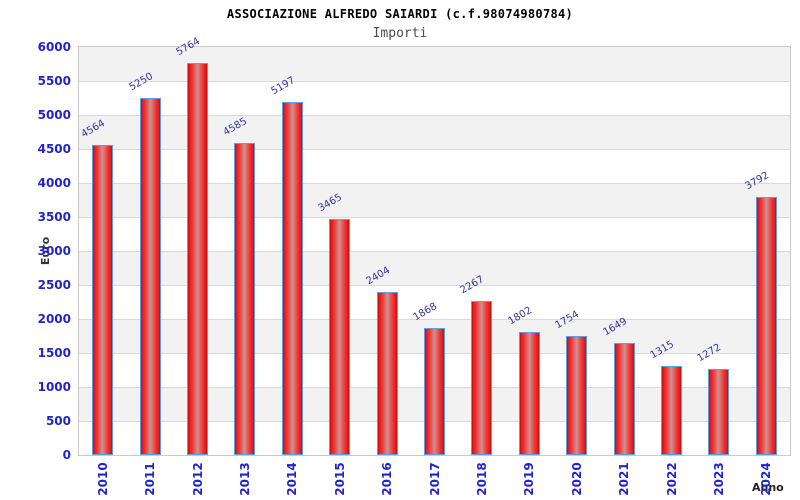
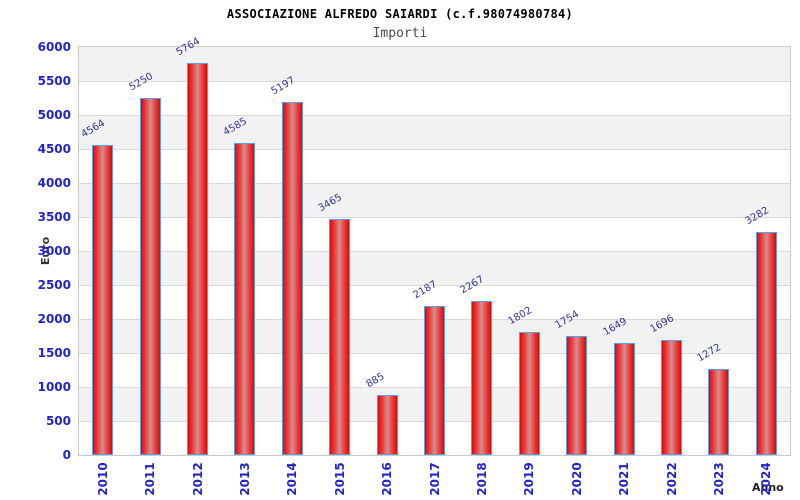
2016: 2404 -> 885
2017: 1868 -> 2187
2022: 1315 -> 1696
2024: 3792 -> 3282
